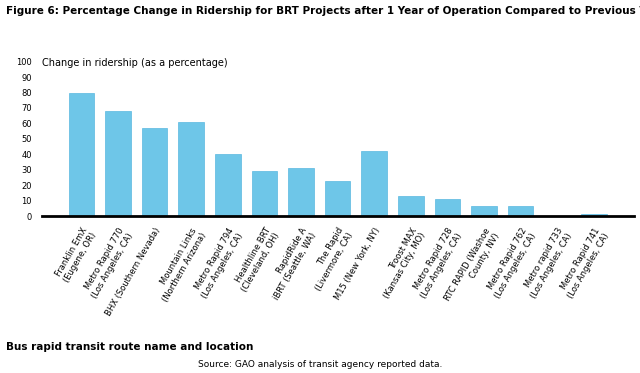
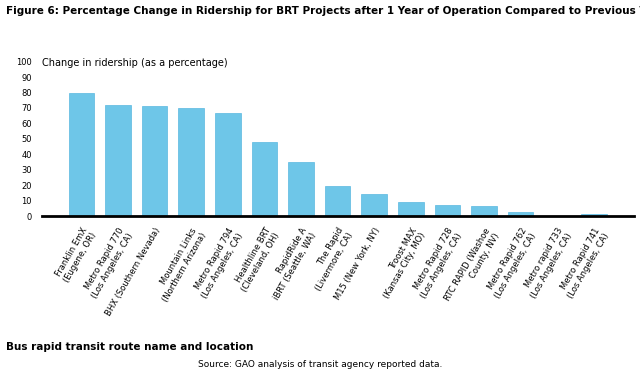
Metro Rapid 770 (Los Angeles, CA): 68 -> 72
BHX (Southern Nevada): 57 -> 71
Mountain Links (Northern Arizona): 61 -> 70
Metro Rapid 794 (Los Angeles, CA): 40 -> 67
Healthline BRT (Cleveland, OH): 29 -> 48
RapidRide A iBRT (Seattle, WA): 31 -> 35
The Rapid (Livermore, CA): 23 -> 20
M15 (New York, NY): 42 -> 14
Troost MAX (Kansas City, MO): 13 -> 9
Metro Rapid 728 (Los Angeles, CA): 11 -> 8
Metro Rapid 762 (Los Angeles, CA): 7 -> 3
